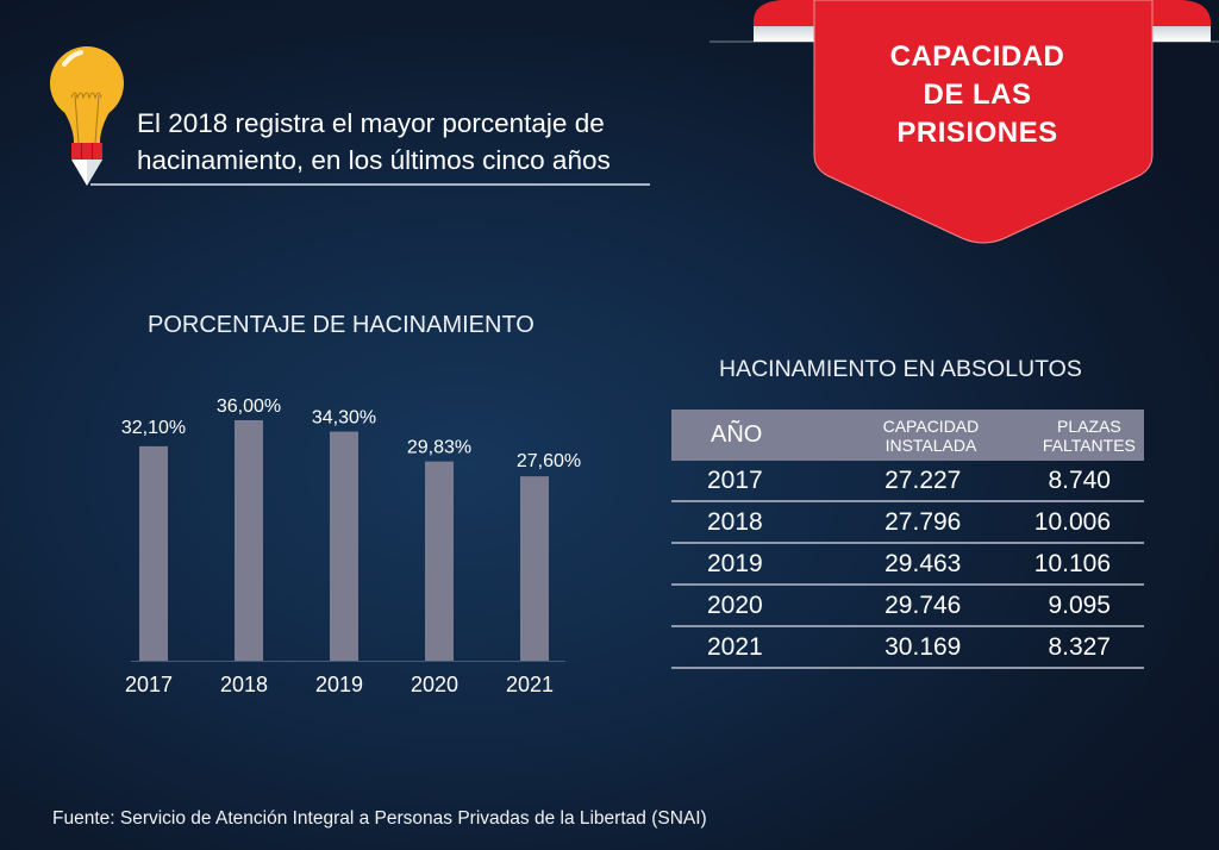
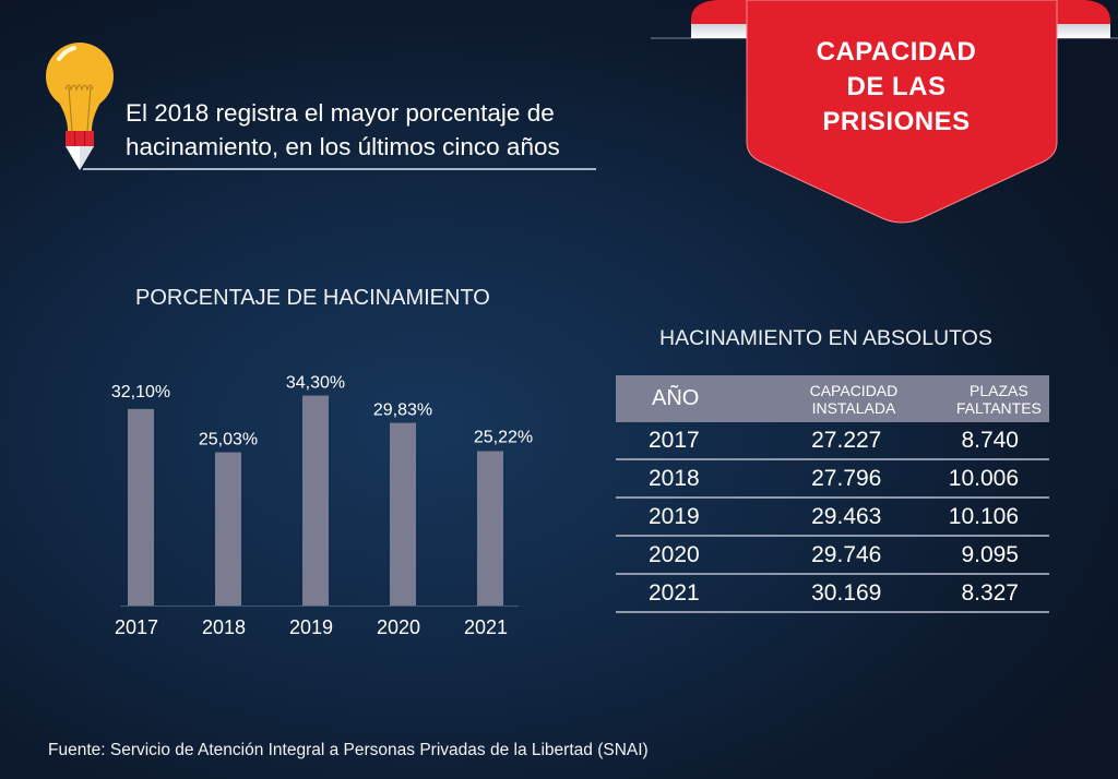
2018: 36,00% -> 25,03%
2021: 27,60% -> 25,22%
